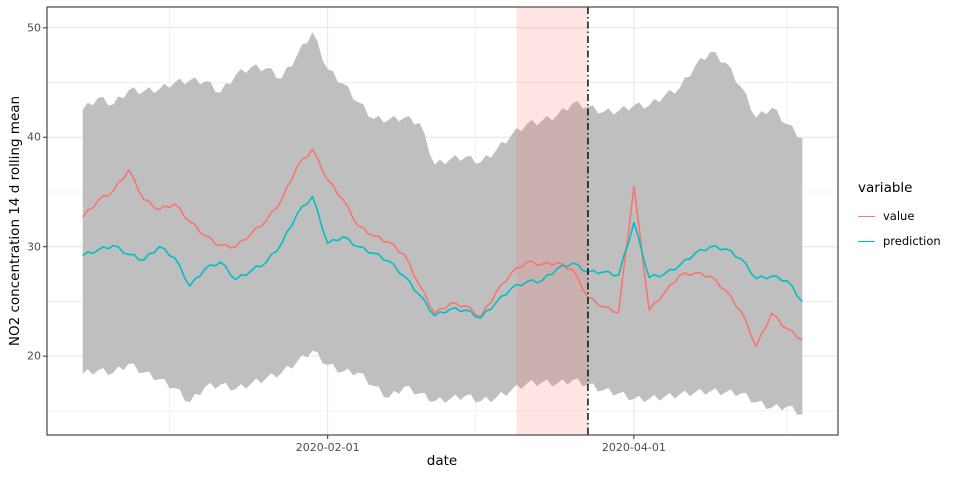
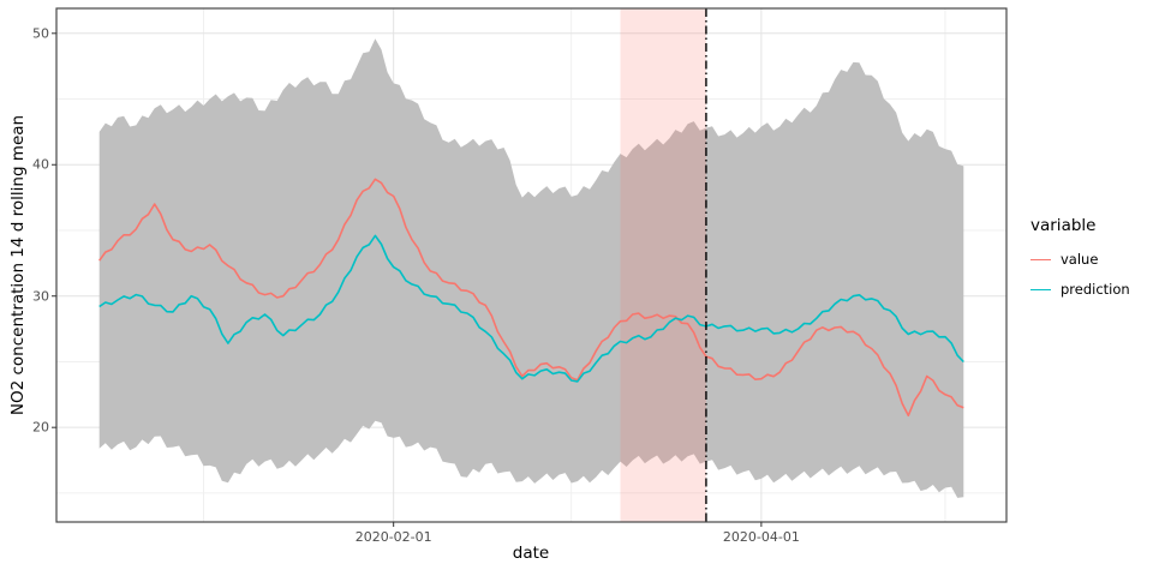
value/2020-02-01: 36.1 -> 37.6
prediction/2020-02-01: 30.3 -> 32.2
value/2020-04-01: 35.5 -> 23.7
prediction/2020-04-01: 32.2 -> 27.5
